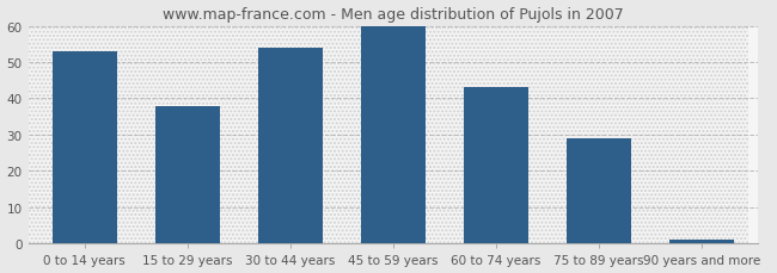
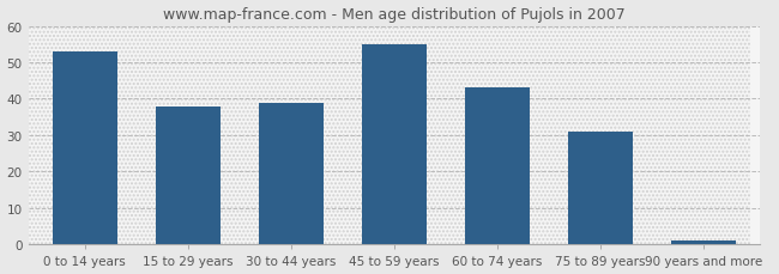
30 to 44 years: 54 -> 39
45 to 59 years: 60 -> 55
75 to 89 years: 29 -> 31
